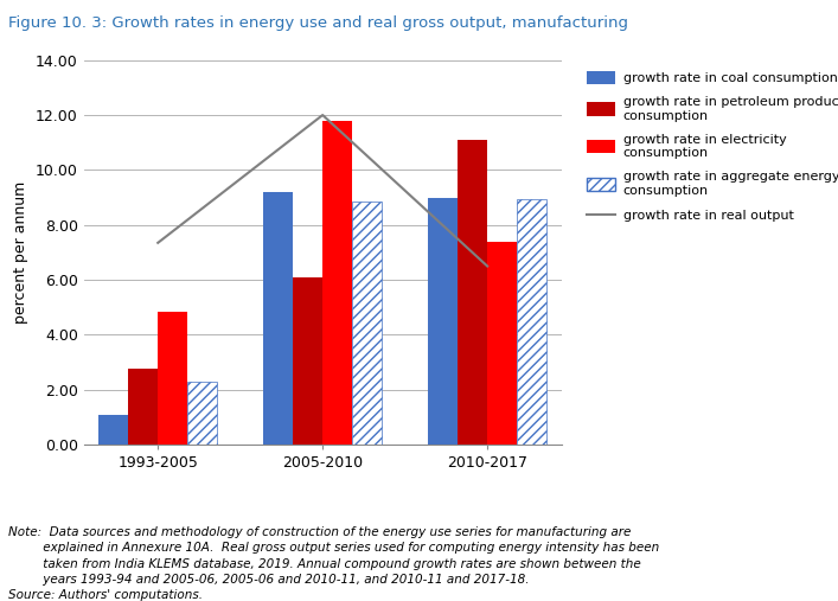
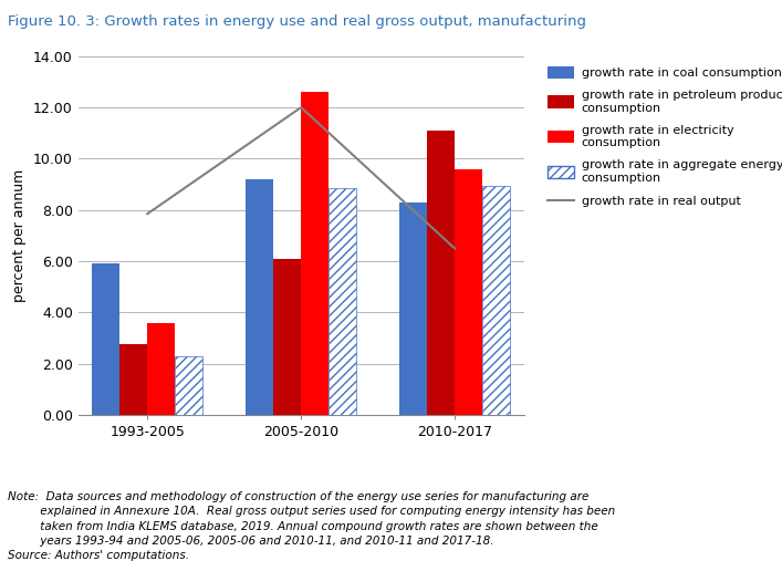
growth rate in coal consumption/1993-2005: 1.1 -> 5.9
growth rate in real output/1993-2005: 7.35 -> 7.85
growth rate in electricity consumption/1993-2005: 4.85 -> 3.60
growth rate in electricity consumption/2005-2010: 11.80 -> 12.60
growth rate in coal consumption/2010-2017: 9.0 -> 8.3
growth rate in electricity consumption/2010-2017: 7.40 -> 9.60
